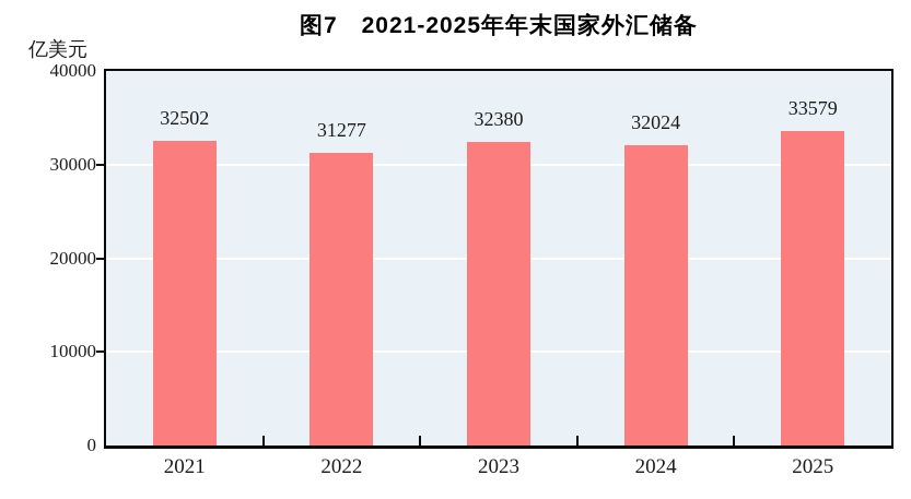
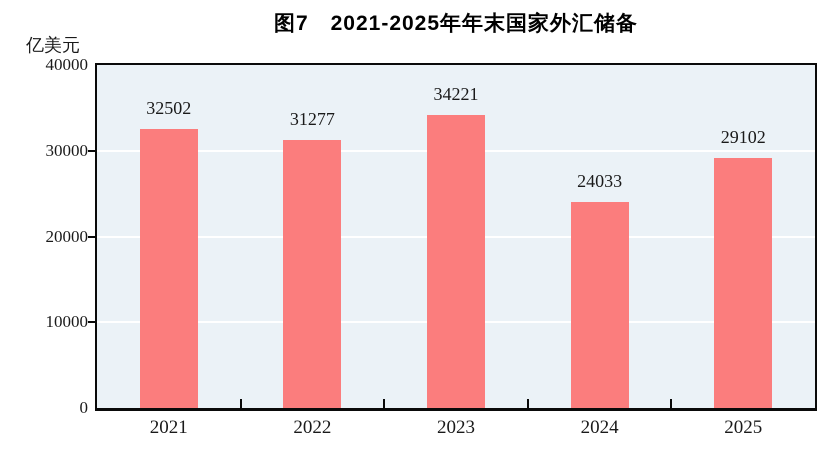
2023: 32380 -> 34221
2024: 32024 -> 24033
2025: 33579 -> 29102
